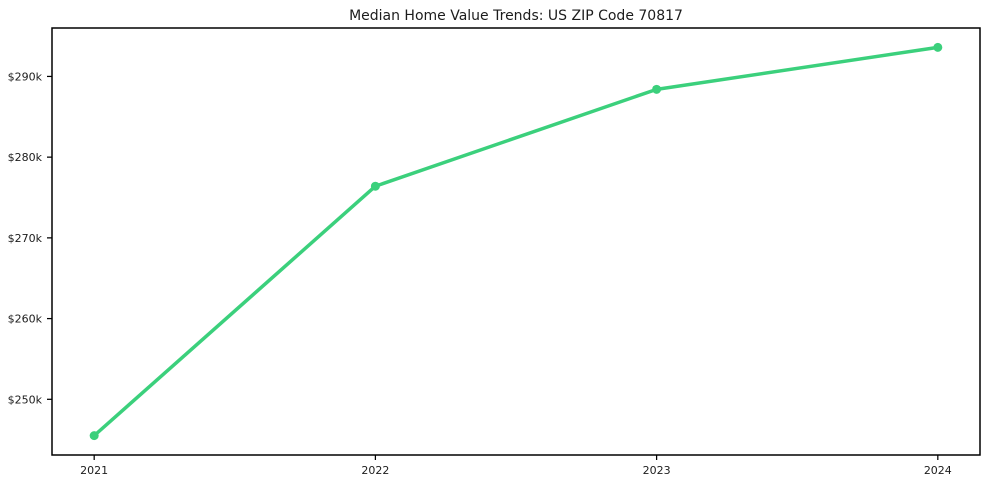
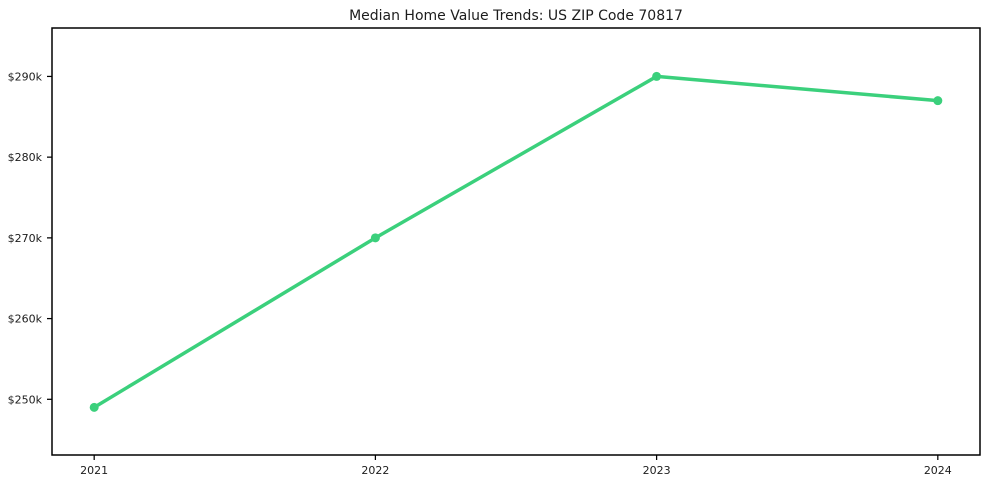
2021: $246k -> $249k
2022: $276k -> $270k
2023: $288k -> $290k
2024: $294k -> $287k
